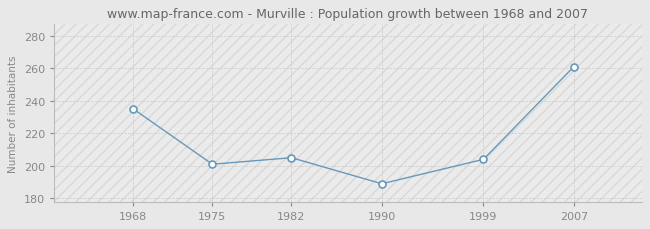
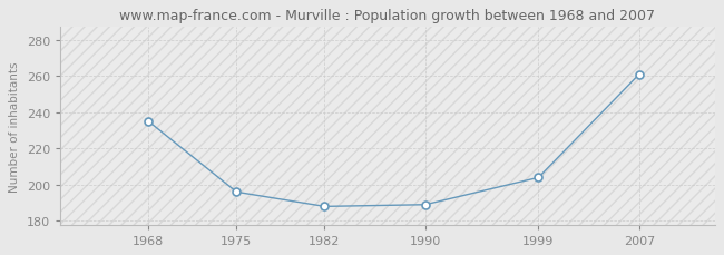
1975: 201 -> 196
1982: 205 -> 188
